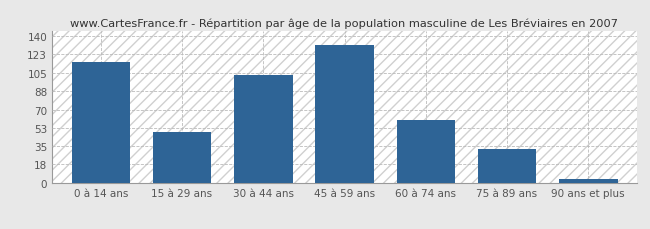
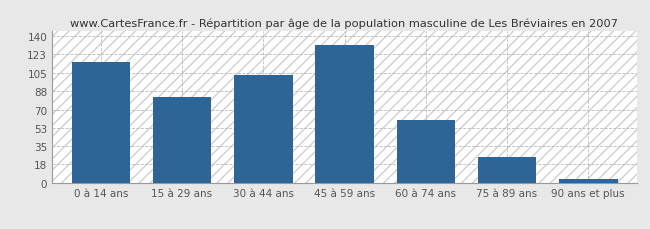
15 à 29 ans: 49 -> 82
75 à 89 ans: 32 -> 25
